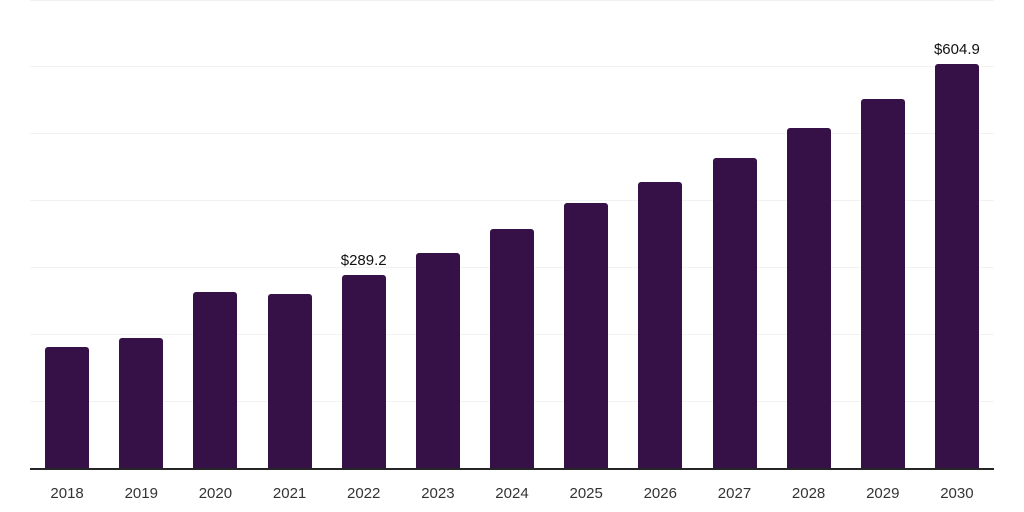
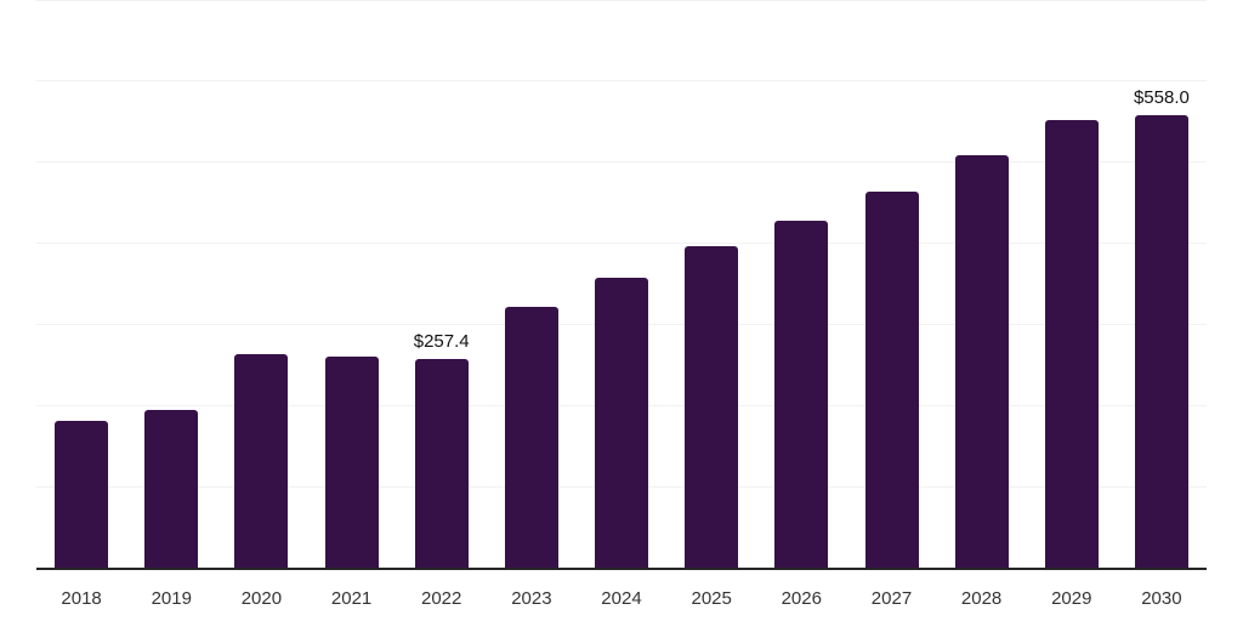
2022: $289.2 -> $257.4
2030: $604.9 -> $558.0
